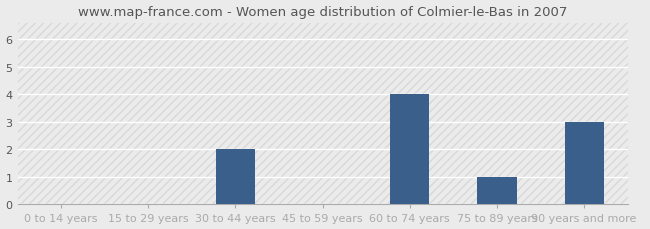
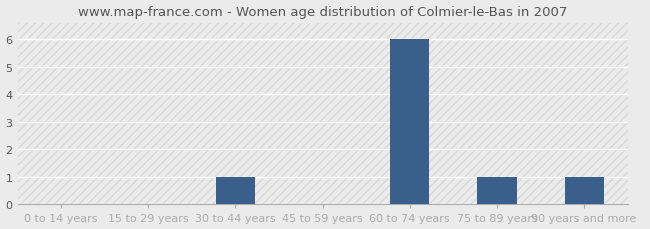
30 to 44 years: 2 -> 1
60 to 74 years: 4 -> 6
90 years and more: 3 -> 1
